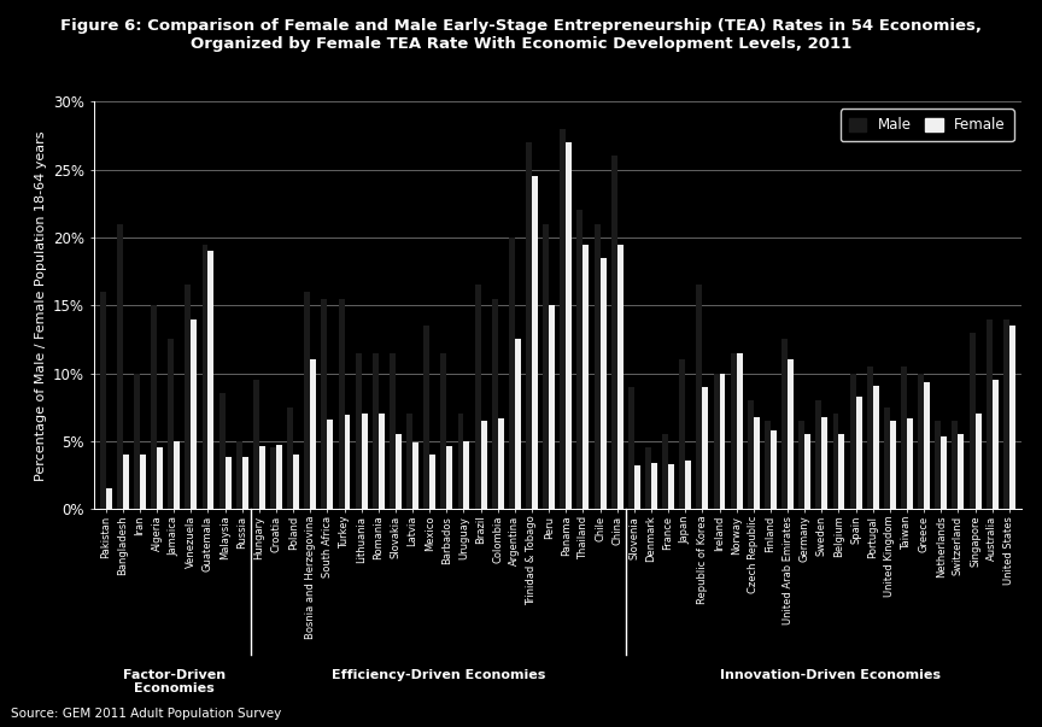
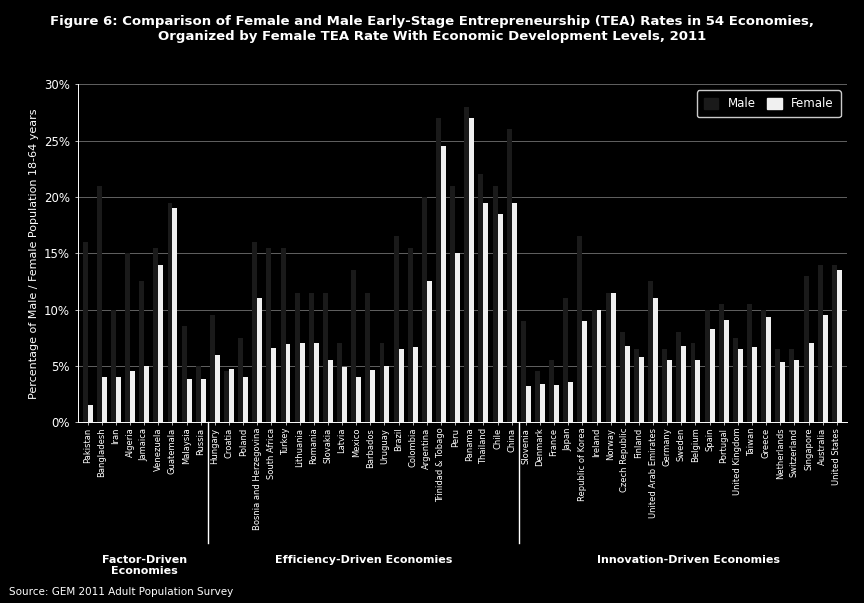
Male/Venezuela: 16.5% -> 15.5%
Female/Hungary: 4.6% -> 6.0%
